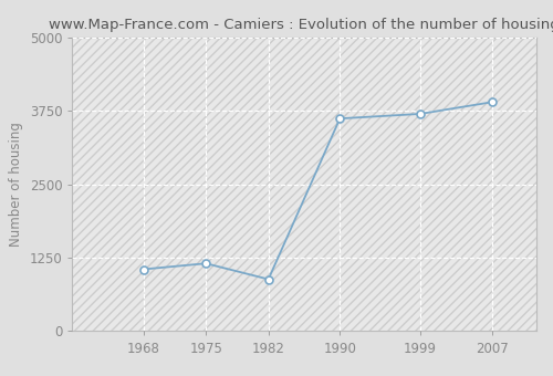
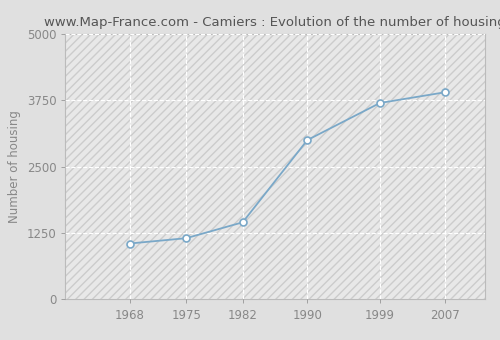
1982: 880 -> 1450
1990: 3620 -> 3000
